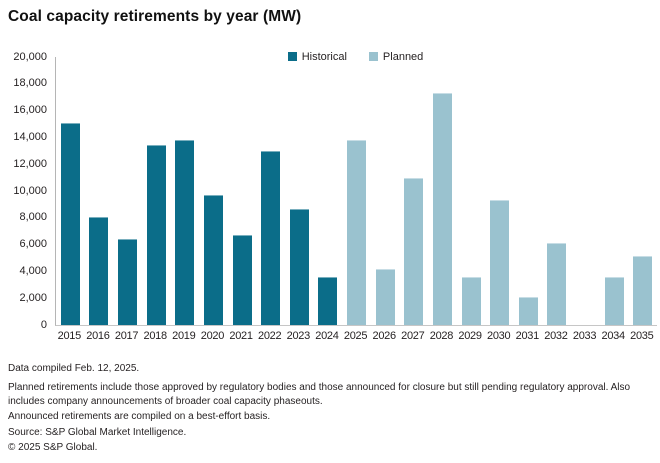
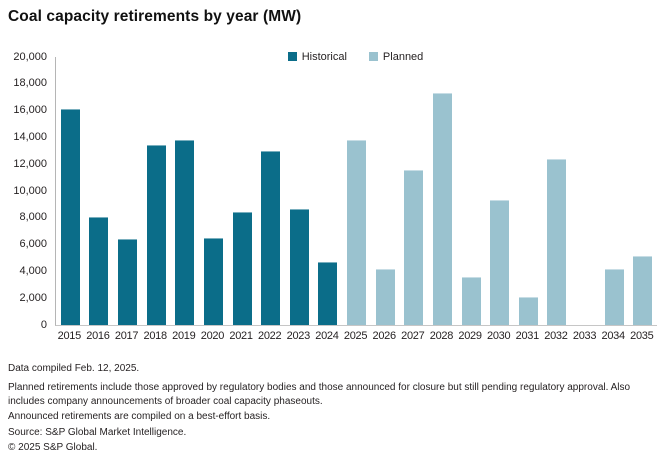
Historical/2015: 15100 -> 16100
Historical/2020: 9700 -> 6500
Historical/2021: 6800 -> 8400
Historical/2024: 3600 -> 4700
Planned/2027: 11000 -> 11600
Planned/2032: 6100 -> 12400
Planned/2034: 3600 -> 4200
